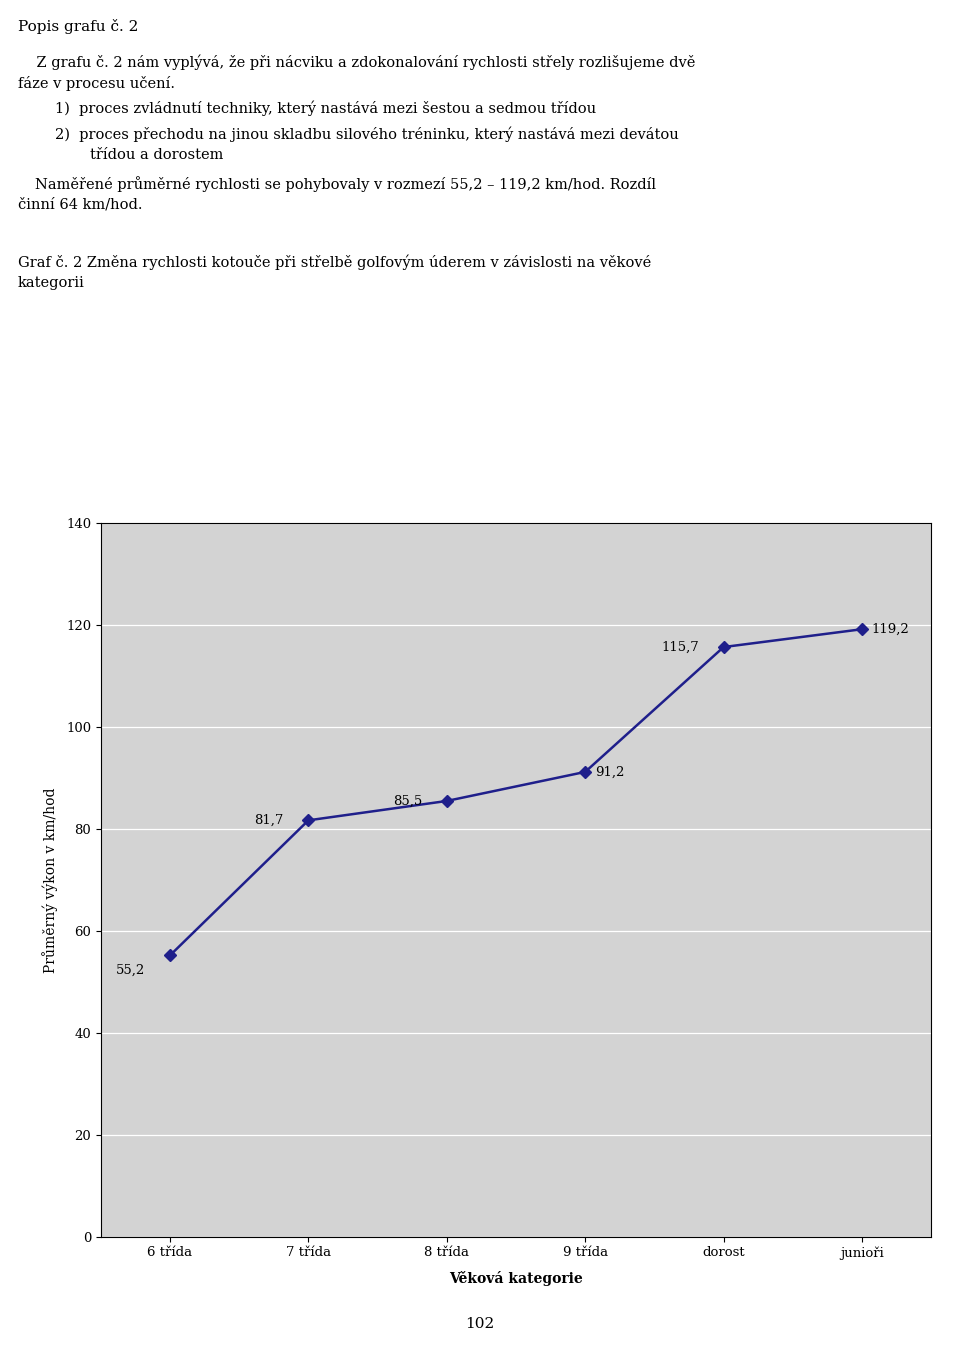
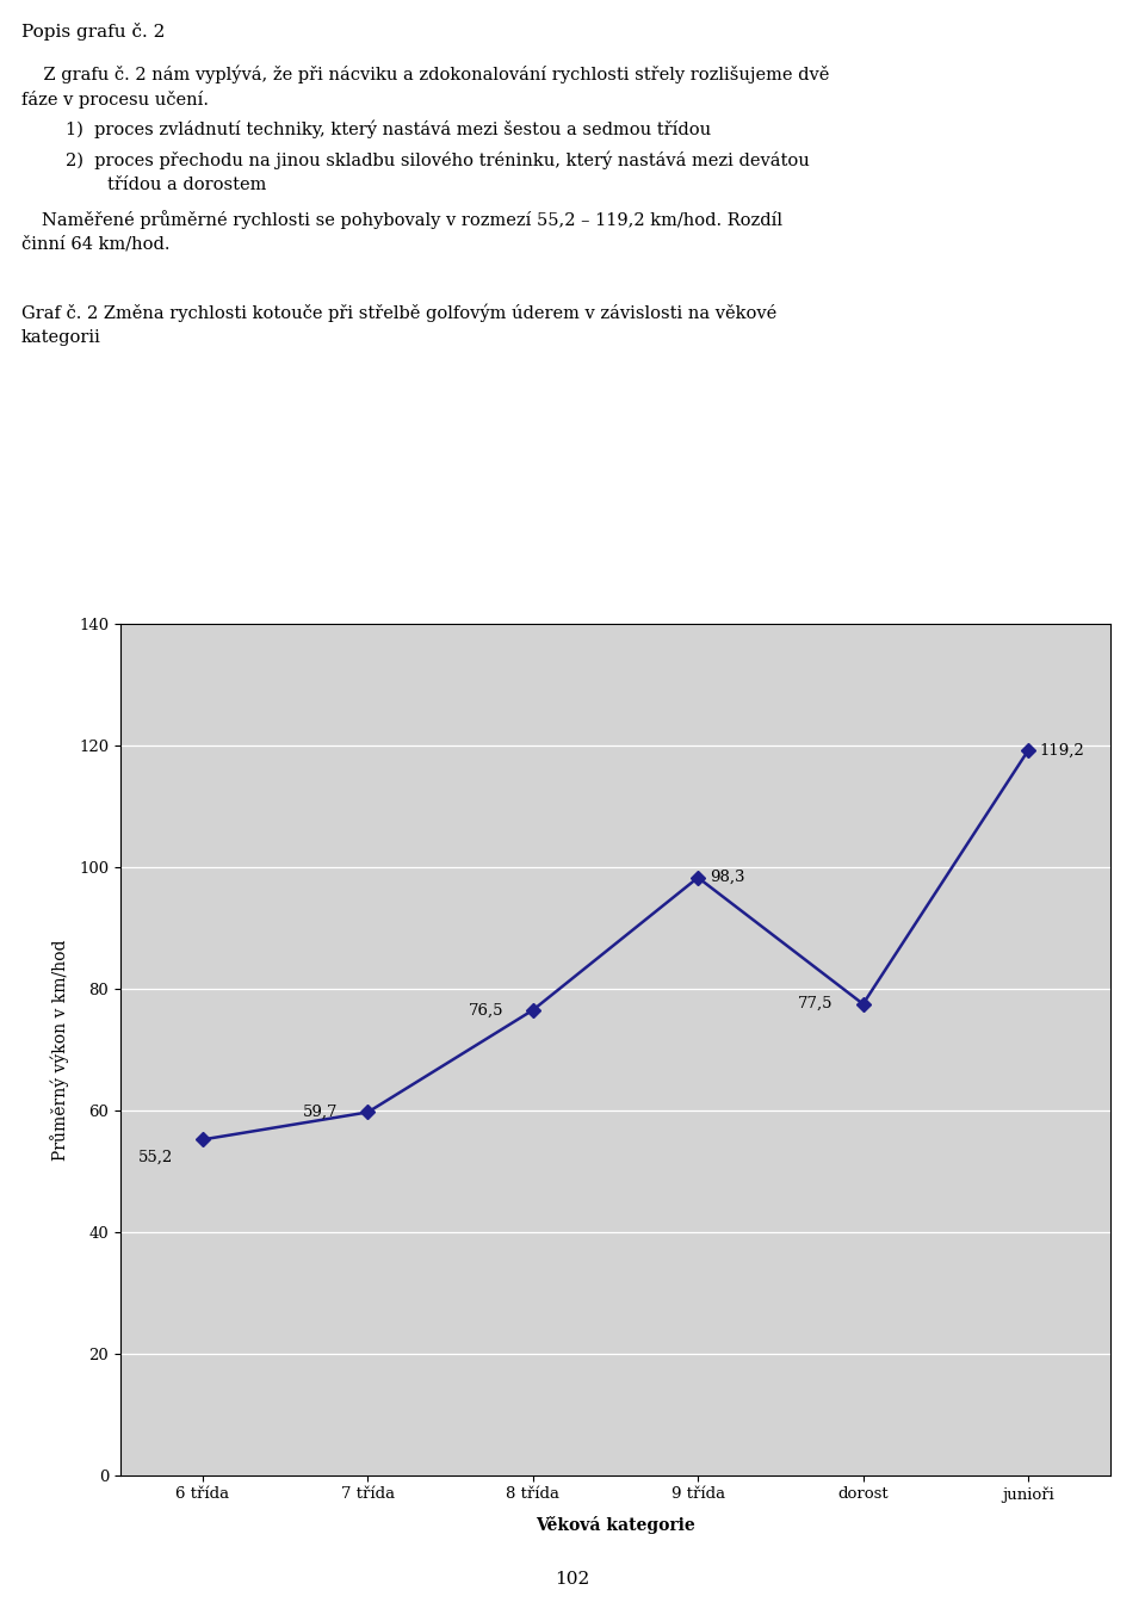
7 třída: 81,7 -> 59,7
8 třída: 85,5 -> 76,5
9 třída: 91,2 -> 98,3
dorost: 115,7 -> 77,5
